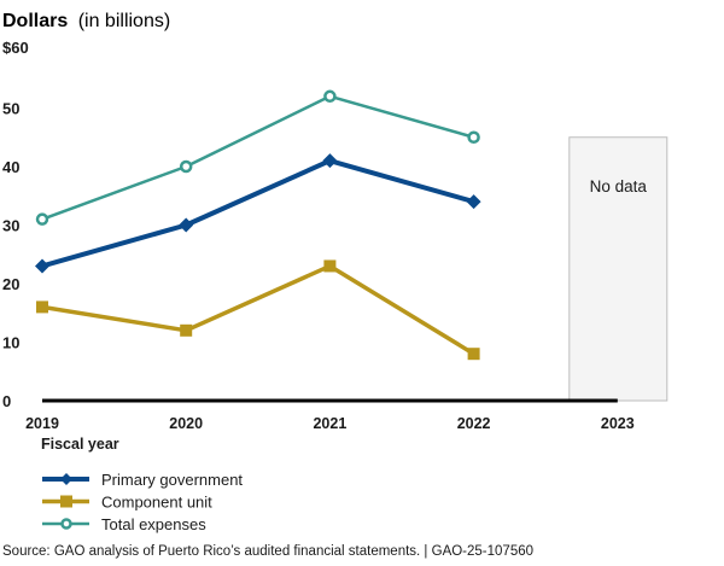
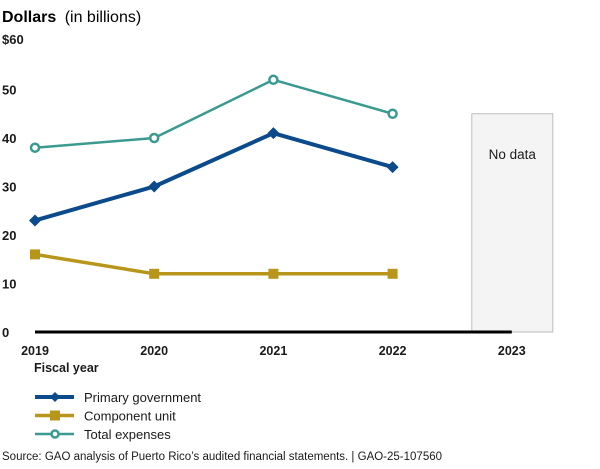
Total expenses/2019: $31 -> $38
Component unit/2021: $23 -> $12
Component unit/2022: $8 -> $12
